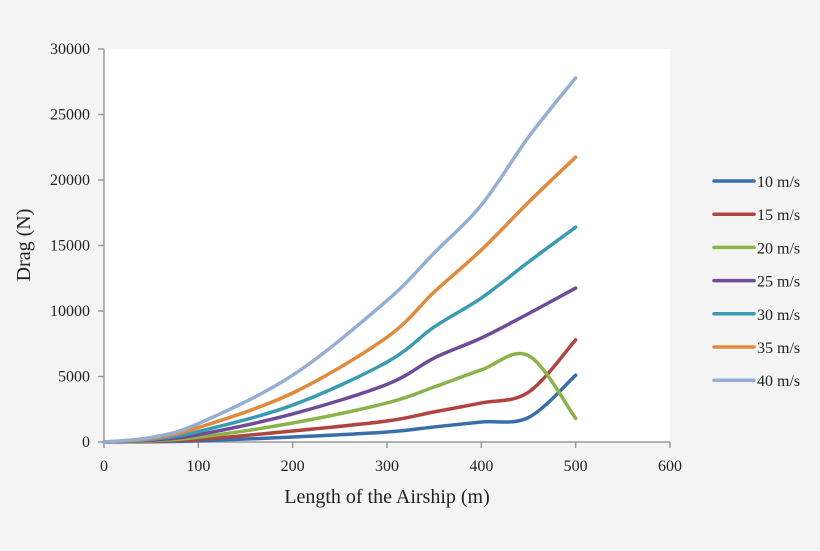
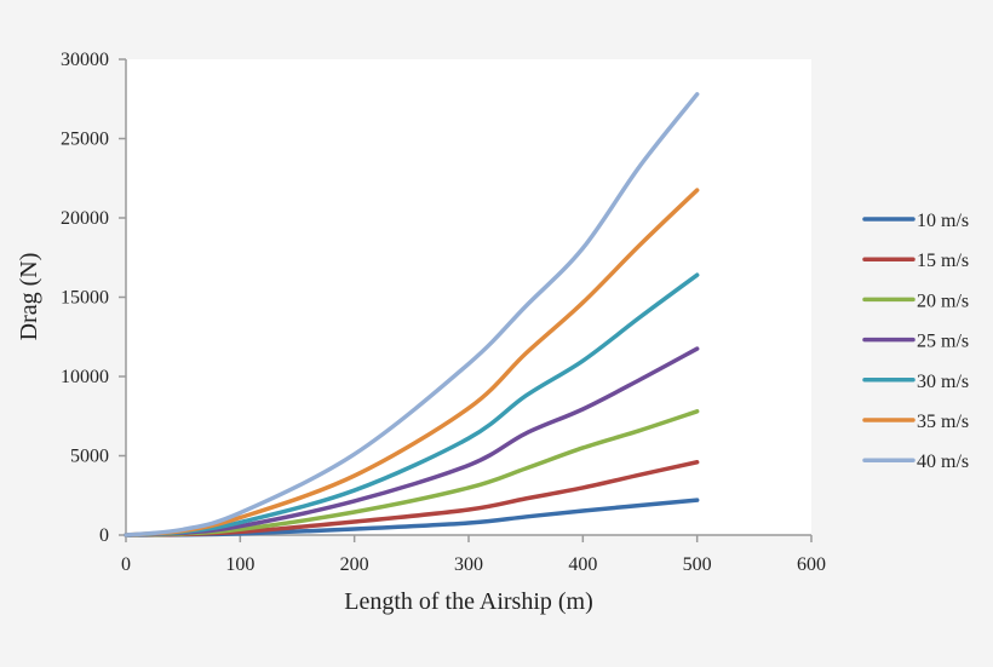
10 m/s/500: 5100 -> 2200
15 m/s/500: 7800 -> 4600
20 m/s/500: 1800 -> 7800
